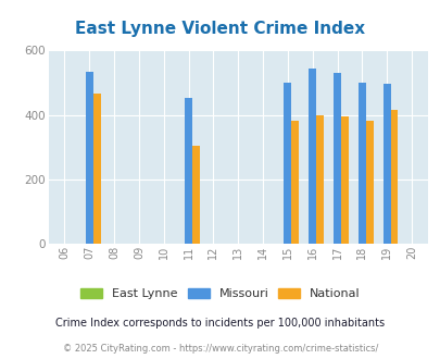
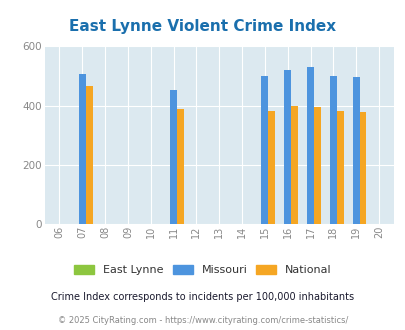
Missouri/07: 535 -> 507
National/11: 305 -> 390
Missouri/16: 545 -> 521
National/19: 415 -> 379
